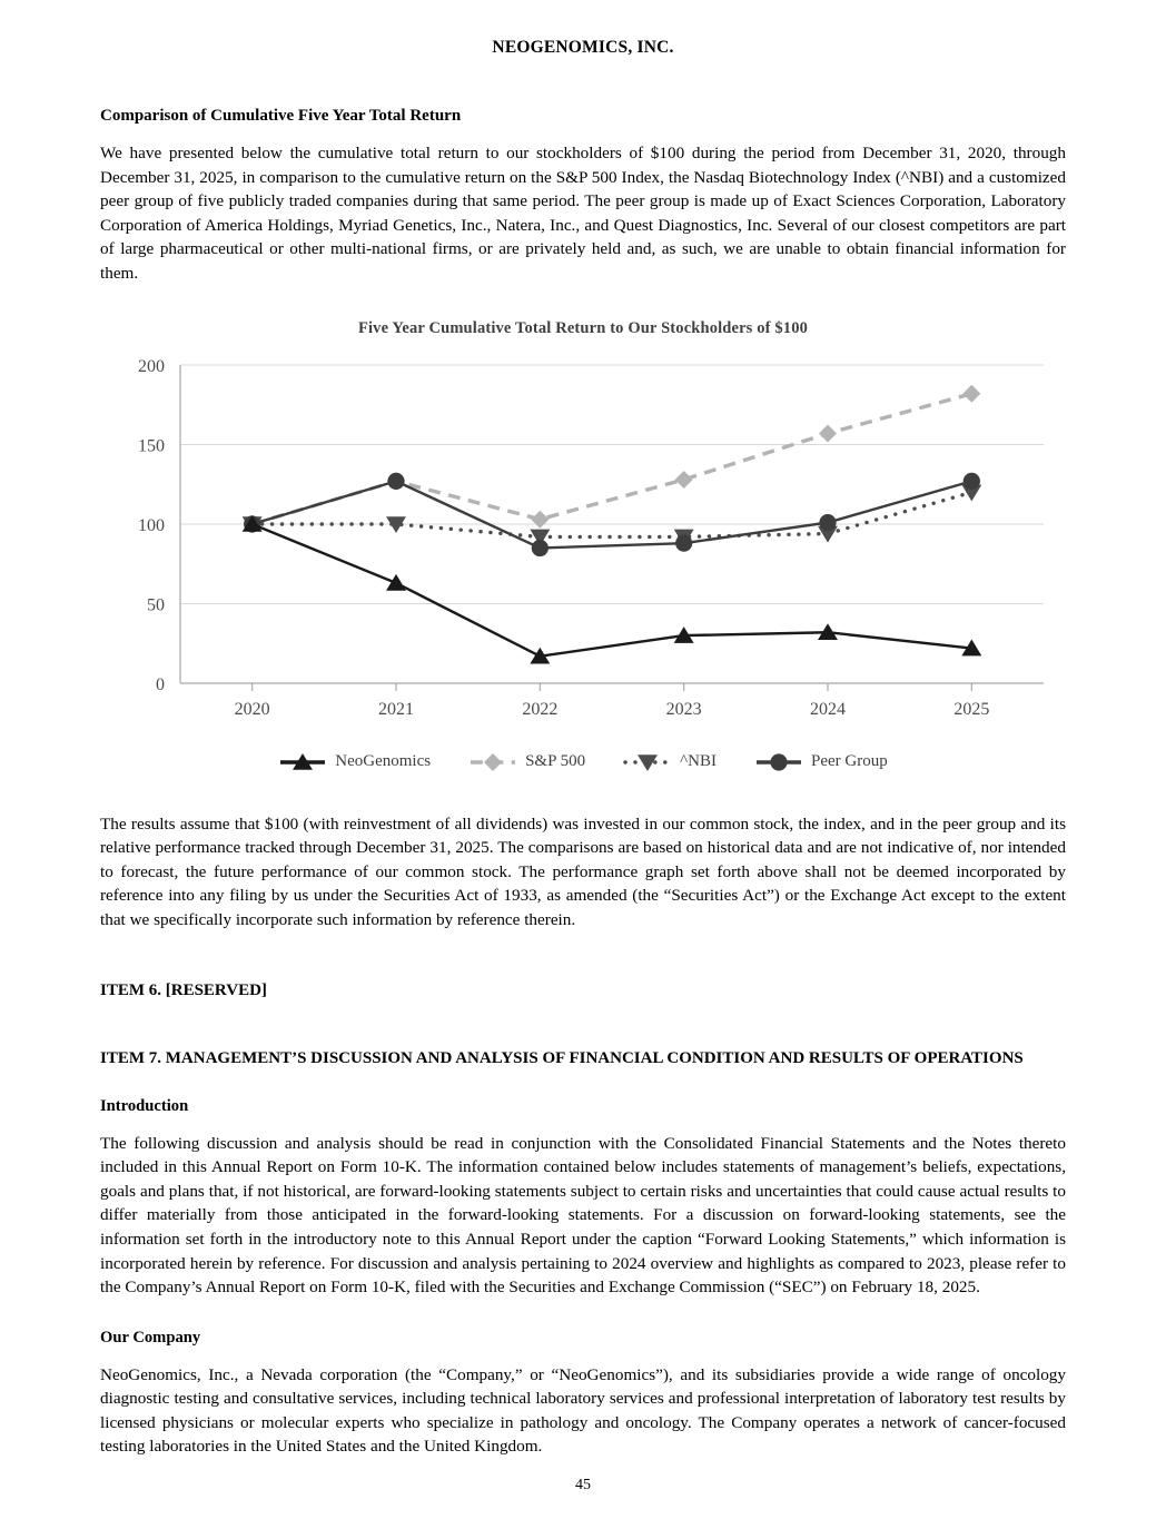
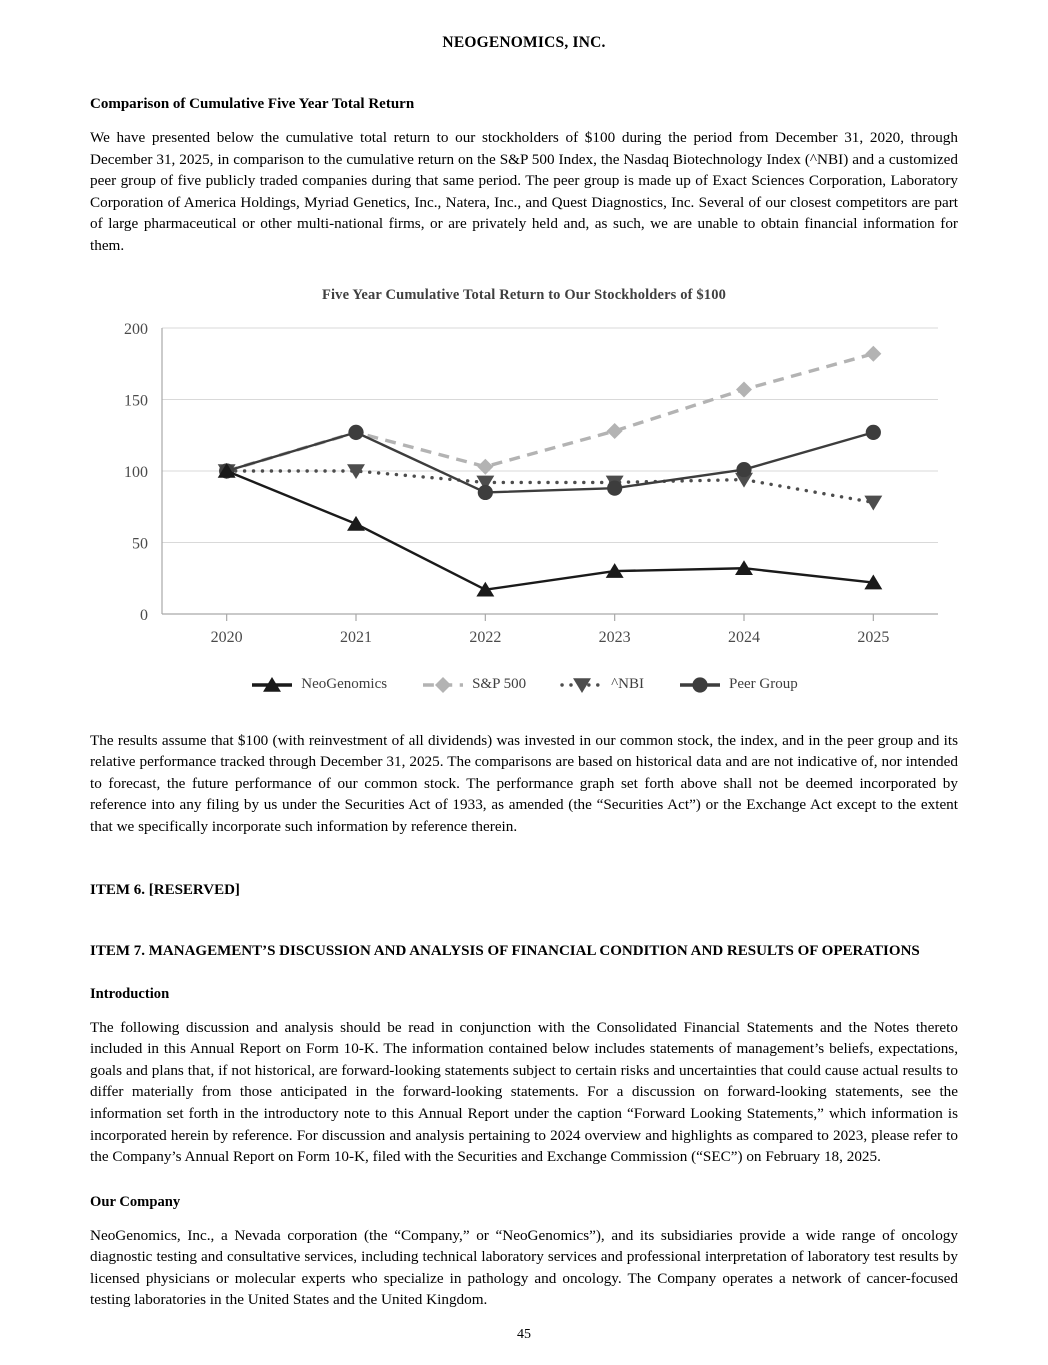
^NBI/2025: 120 -> 78
